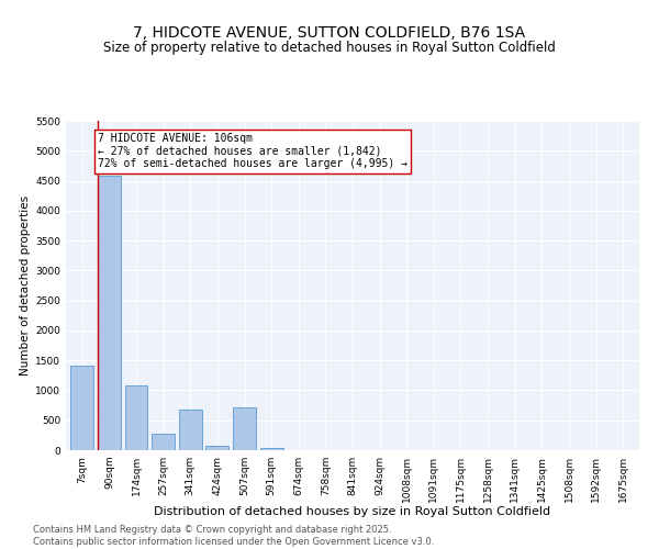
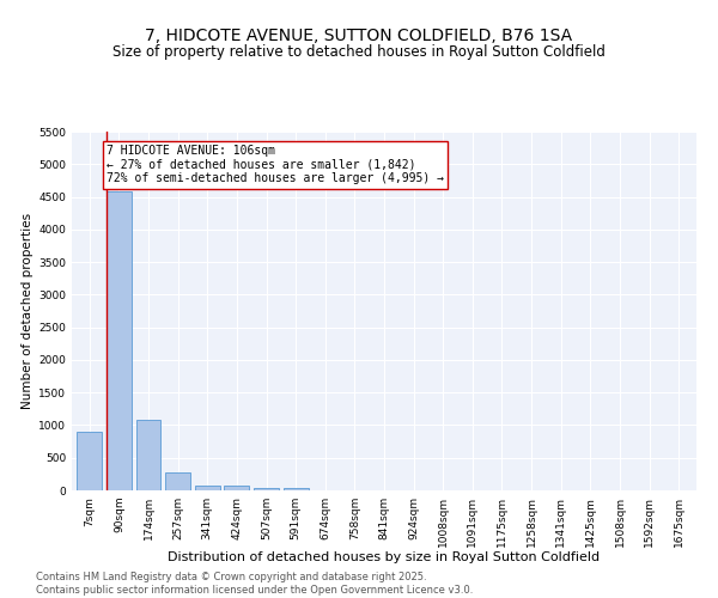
7sqm: 1420 -> 890
341sqm: 680 -> 80
507sqm: 720 -> 40
